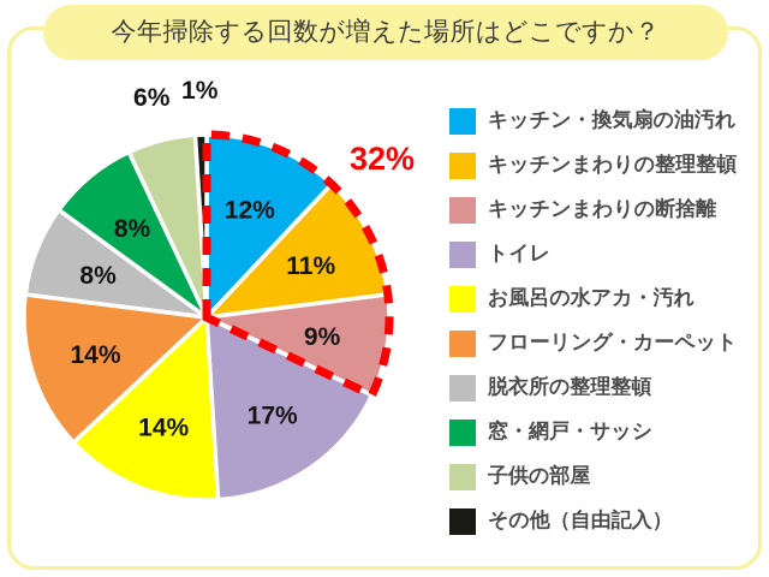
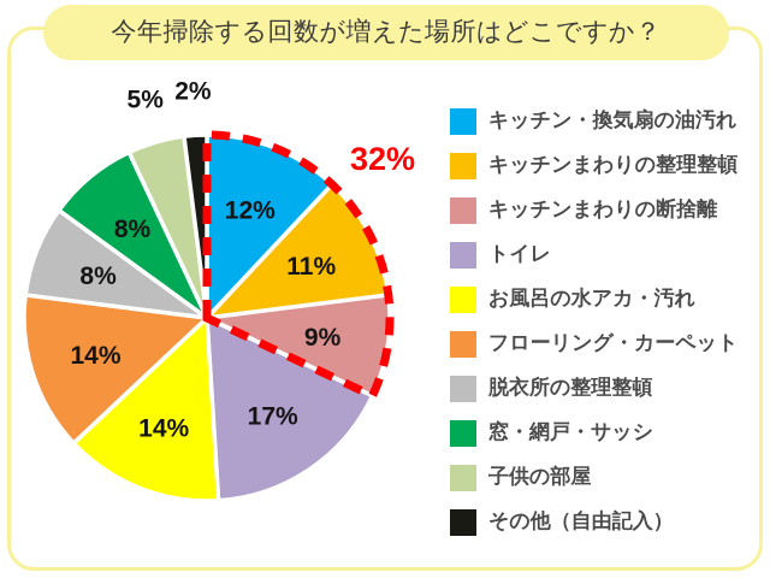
子供の部屋: 6% -> 5%
その他（自由記入）: 1% -> 2%
